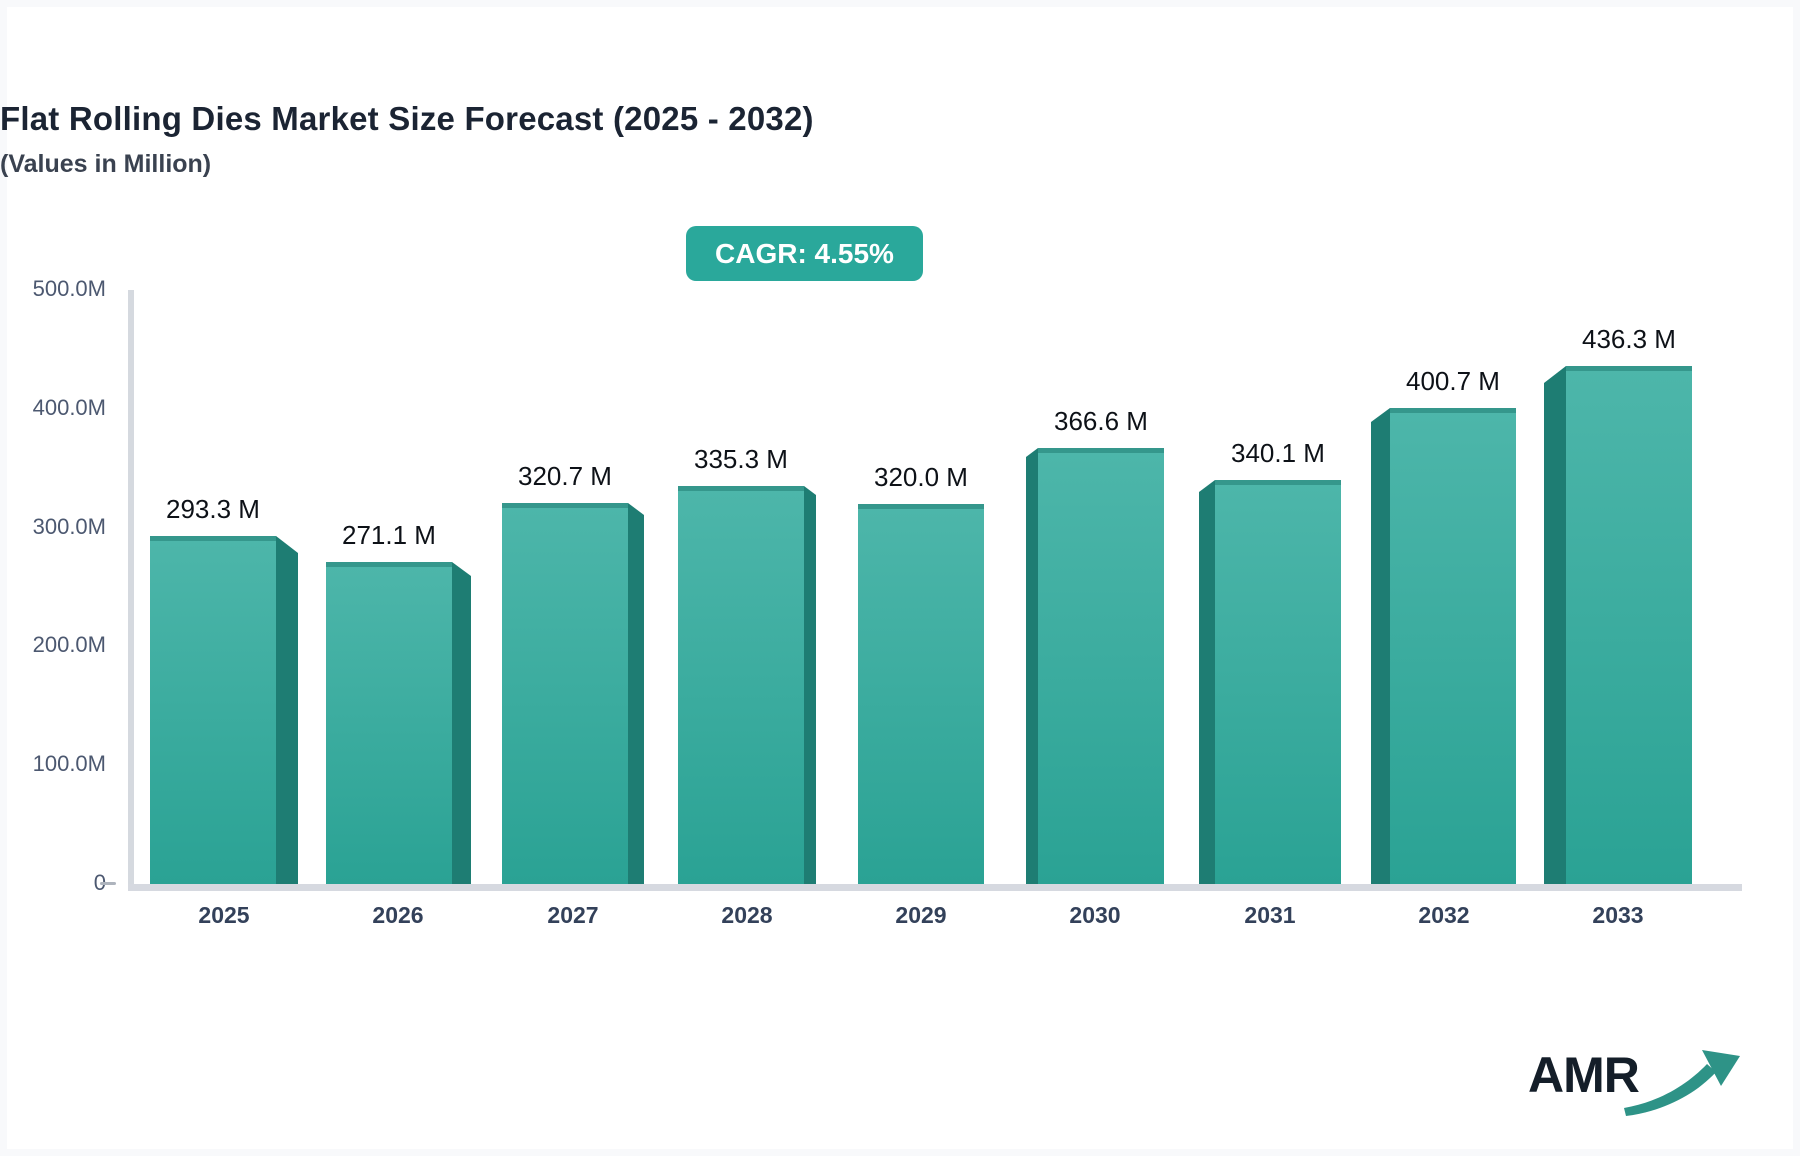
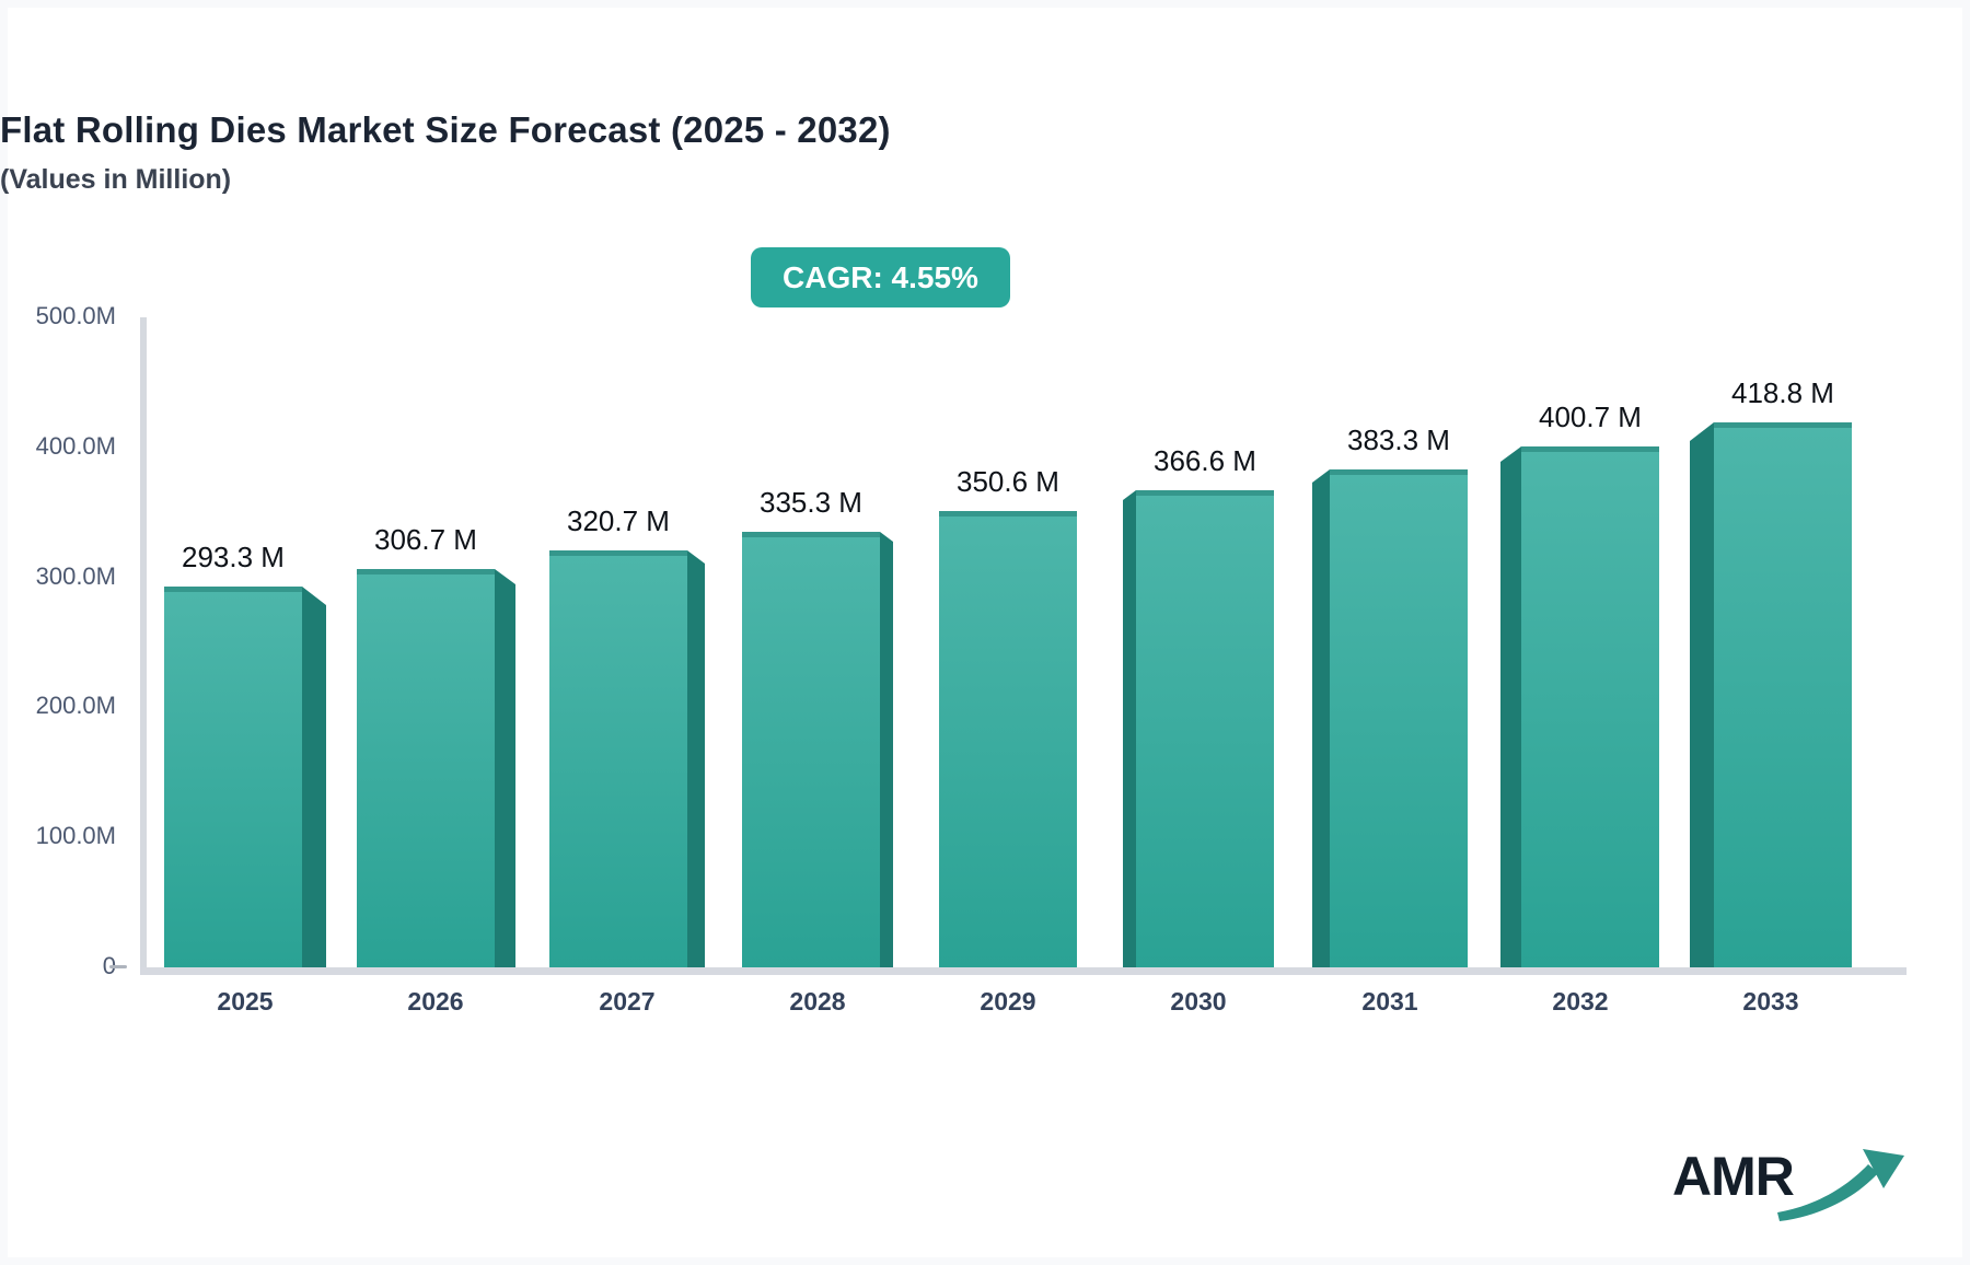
2026: 271.1 -> 306.7
2029: 320.0 -> 350.6
2031: 340.1 -> 383.3
2033: 436.3 -> 418.8
